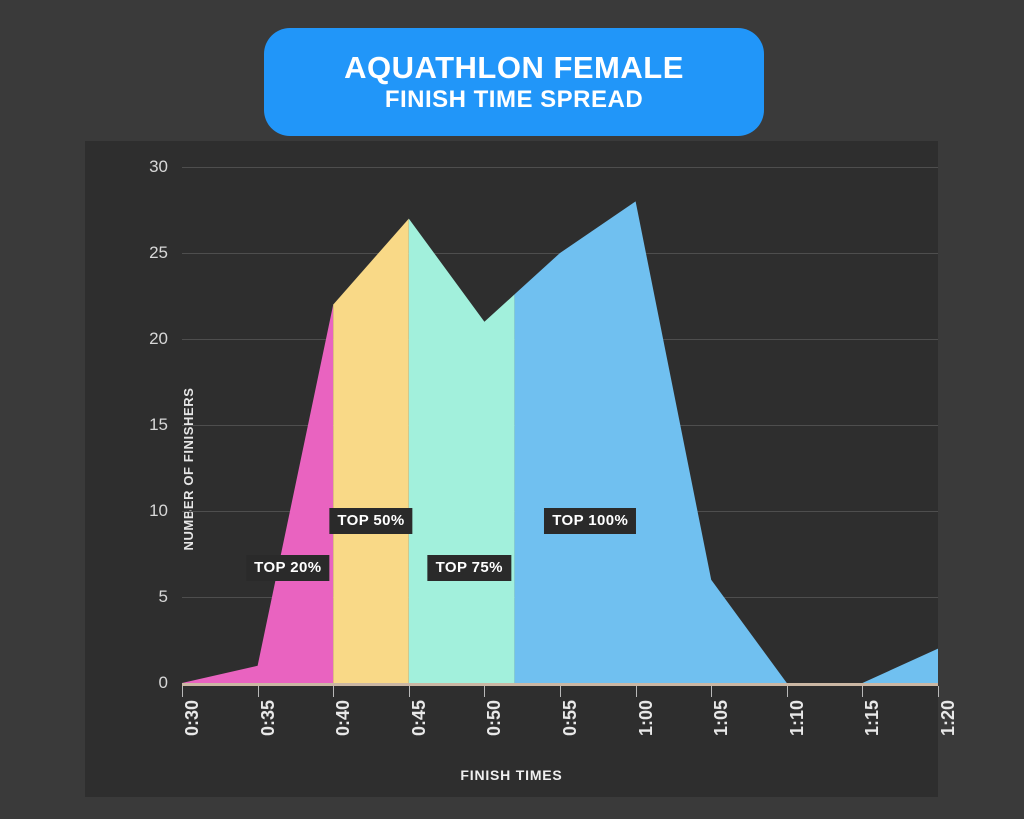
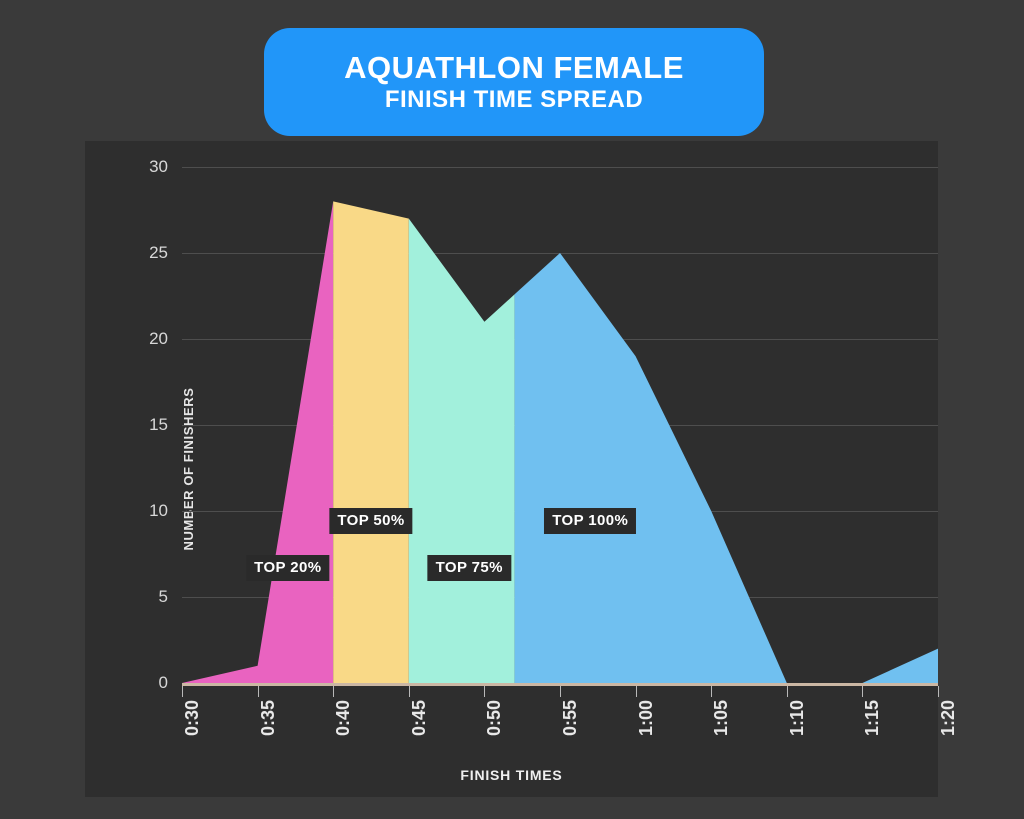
0:40: 22 -> 28
1:00: 28 -> 19
1:05: 6 -> 10
